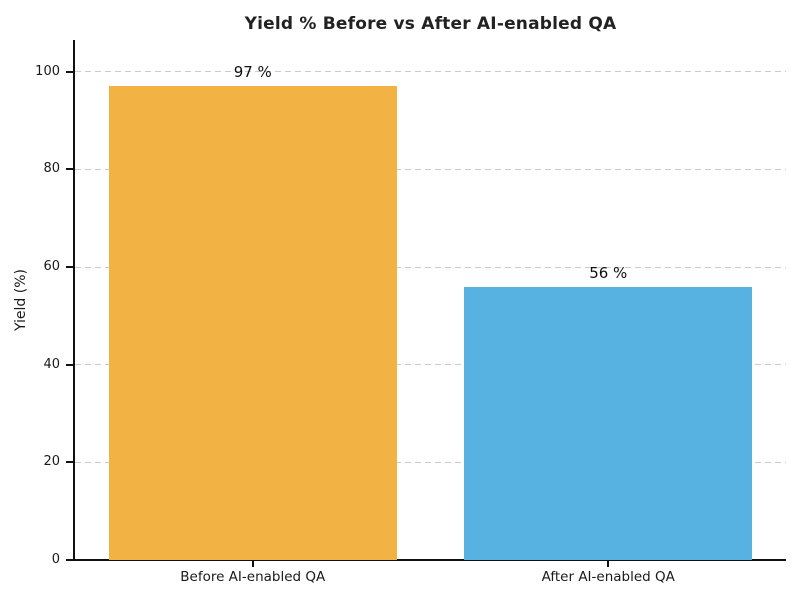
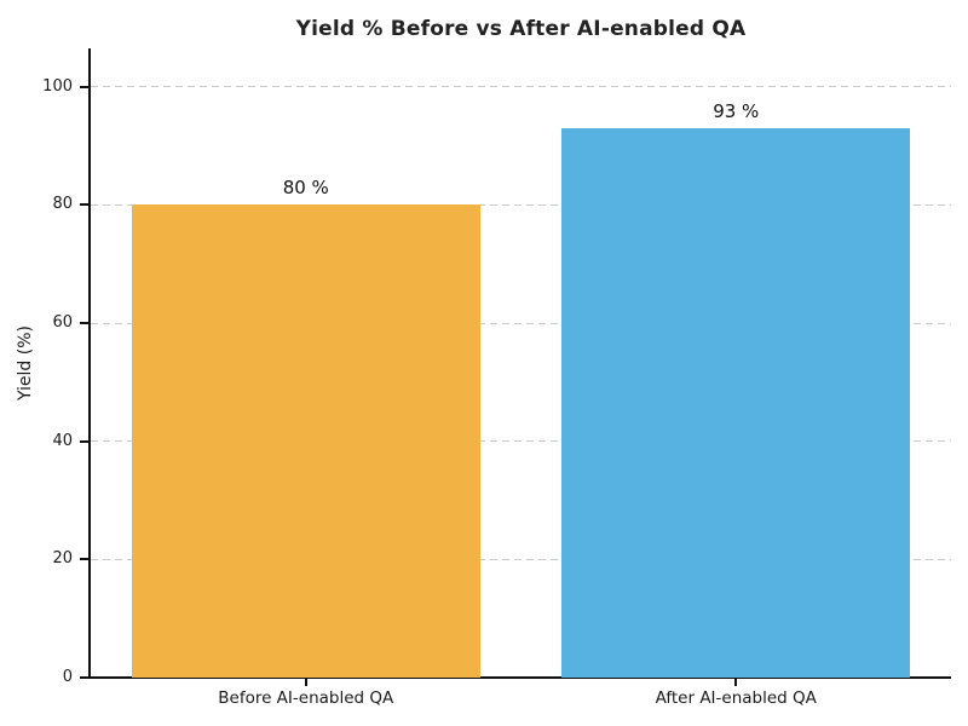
Before AI-enabled QA: 97 -> 80
After AI-enabled QA: 56 -> 93
